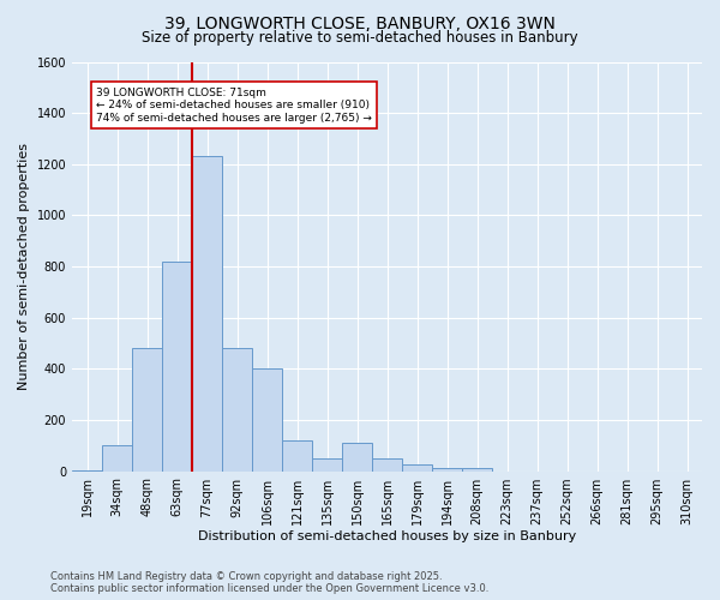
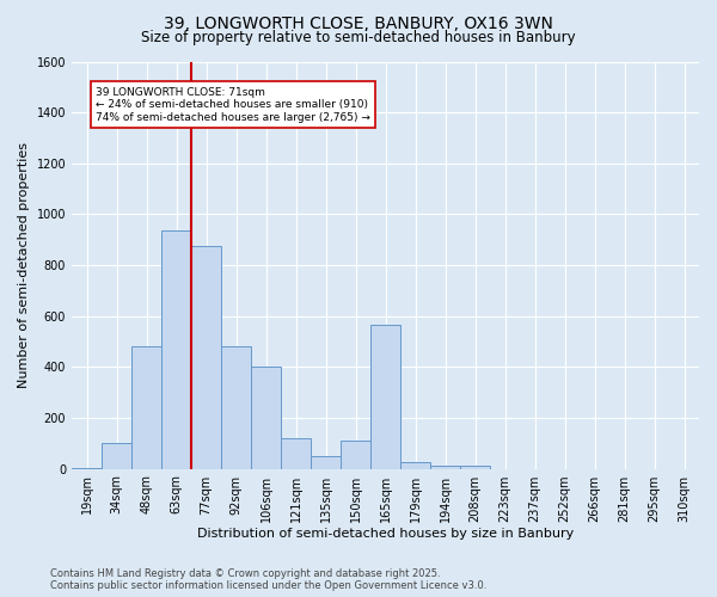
63sqm: 820 -> 935
77sqm: 1230 -> 875
165sqm: 50 -> 565
